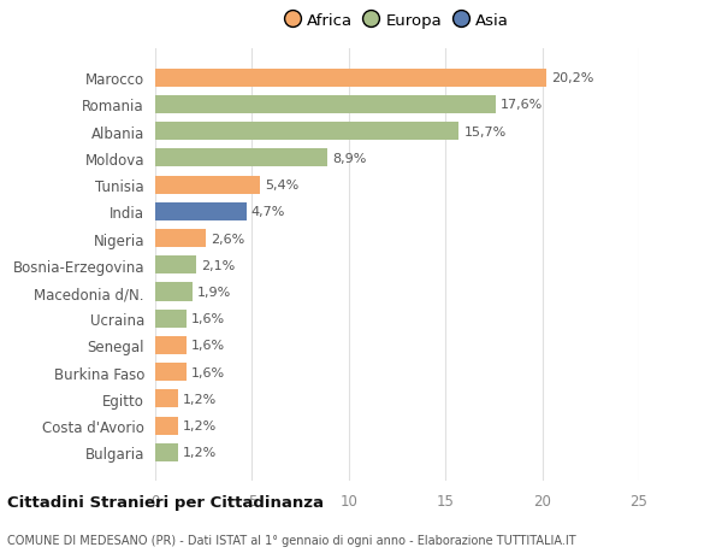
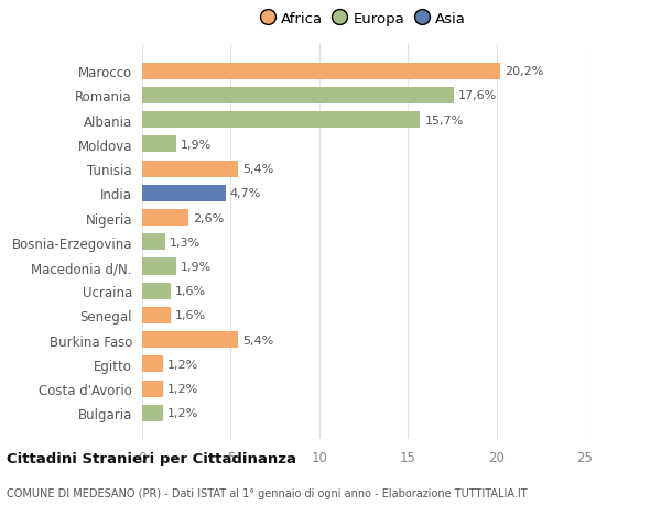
Moldova: 8,9% -> 1,9%
Bosnia-Erzegovina: 2,1% -> 1,3%
Burkina Faso: 1,6% -> 5,4%
